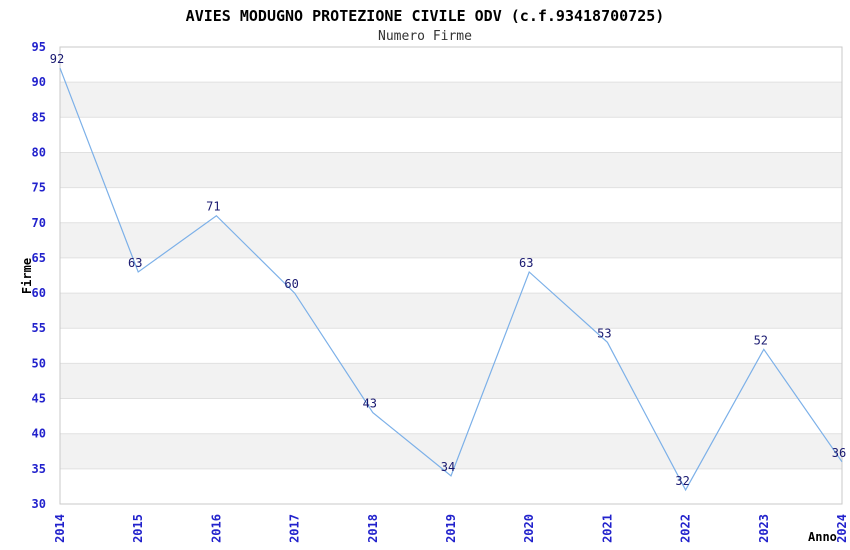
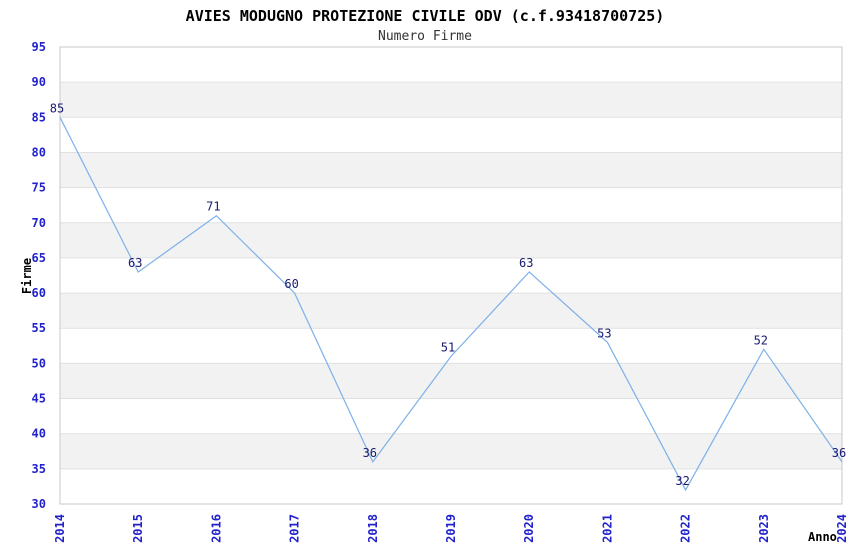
2014: 92 -> 85
2018: 43 -> 36
2019: 34 -> 51
